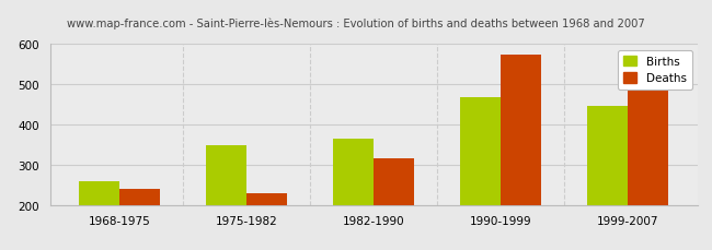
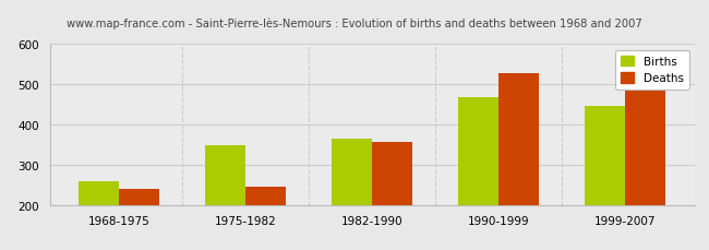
Deaths/1975-1982: 230 -> 245
Deaths/1982-1990: 315 -> 357
Deaths/1990-1999: 575 -> 527
